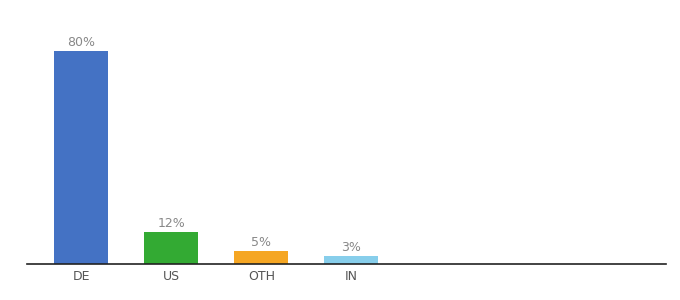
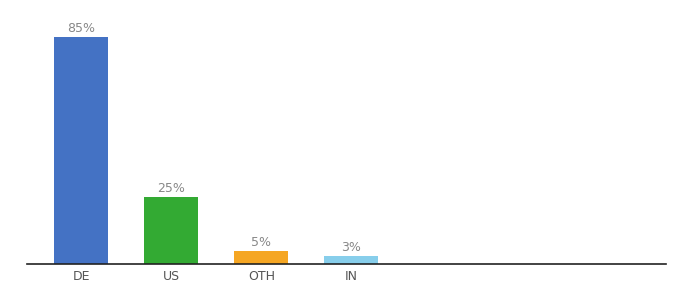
DE: 80% -> 85%
US: 12% -> 25%
